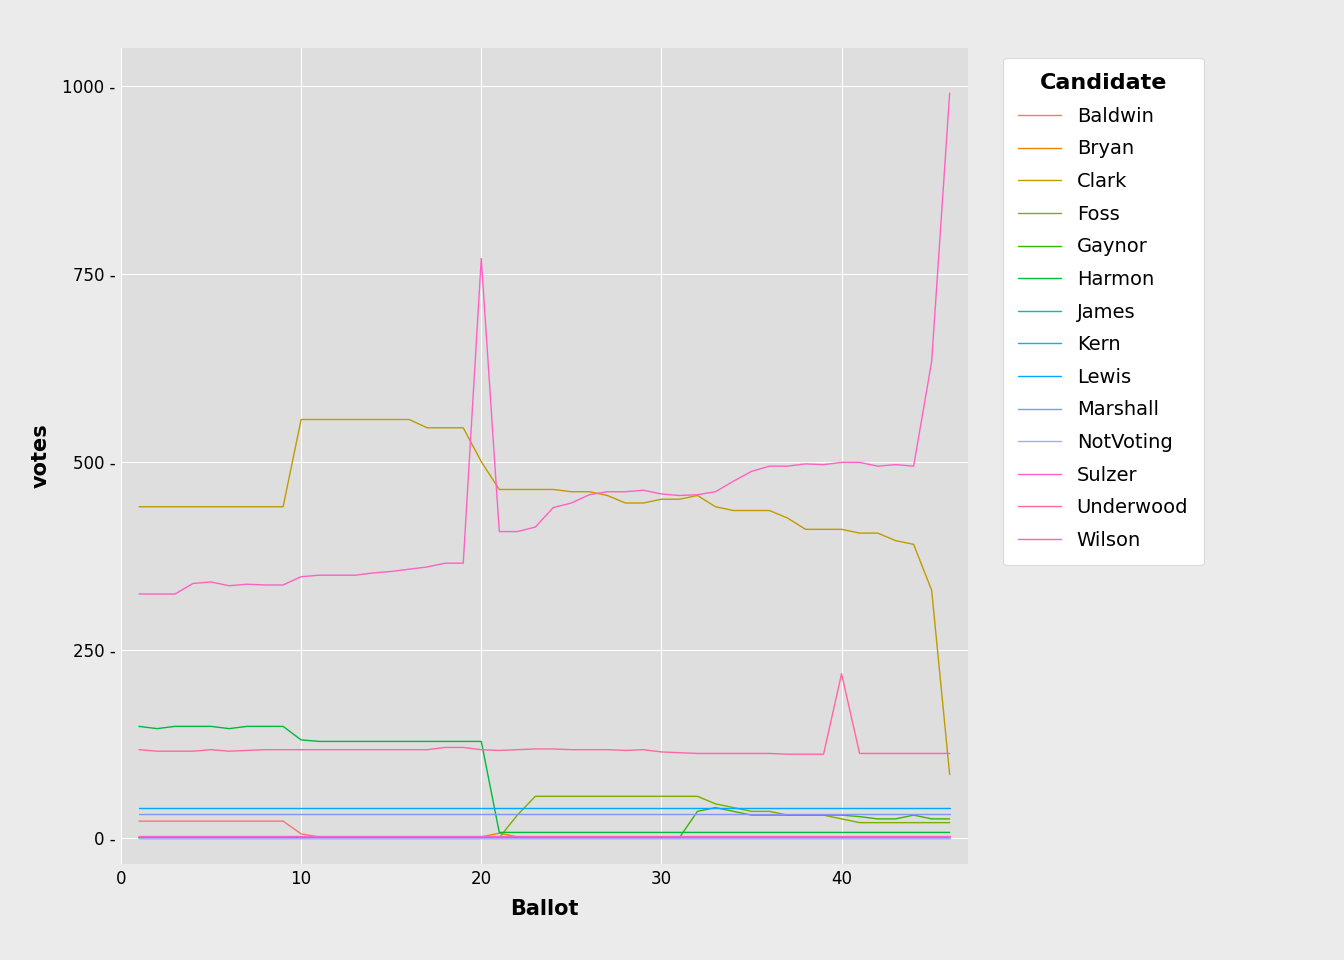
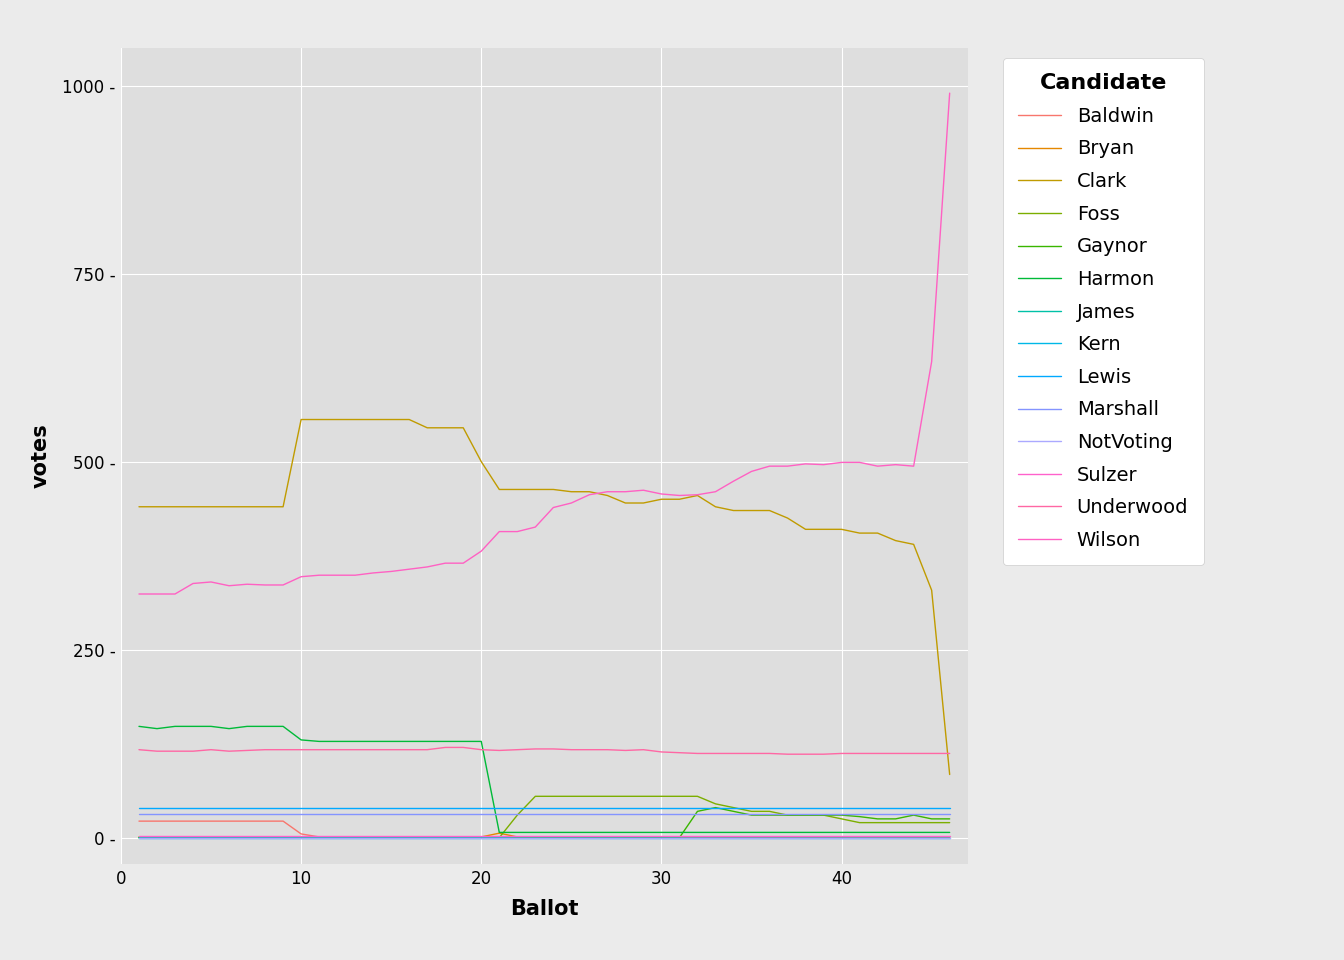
Wilson/20: 770 - -> 381 -
Underwood/40: 218 - -> 112 -
